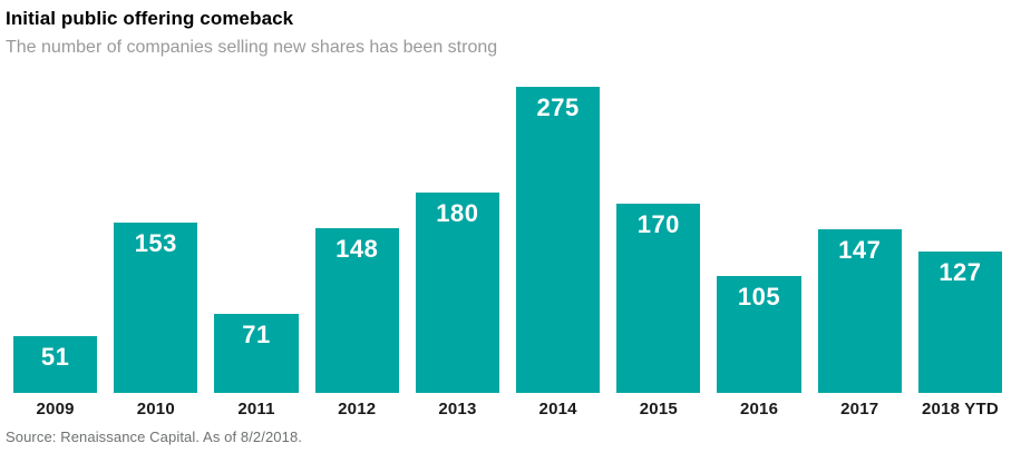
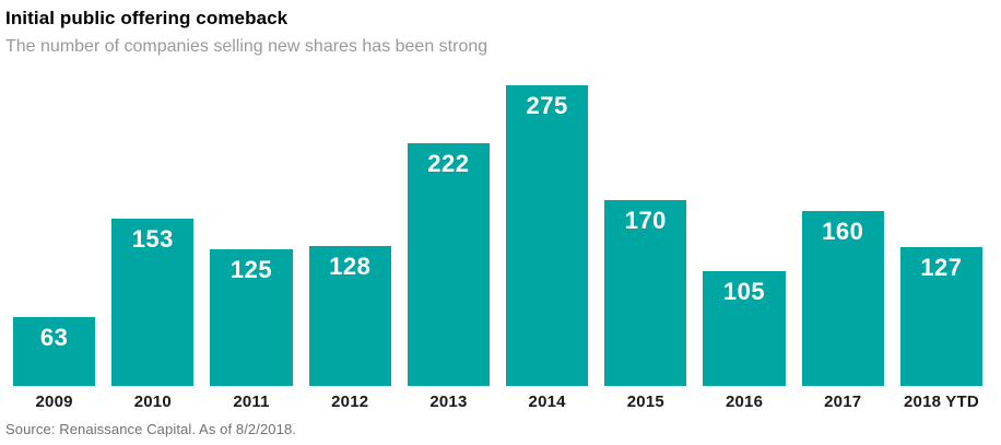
2009: 51 -> 63
2011: 71 -> 125
2012: 148 -> 128
2013: 180 -> 222
2017: 147 -> 160
